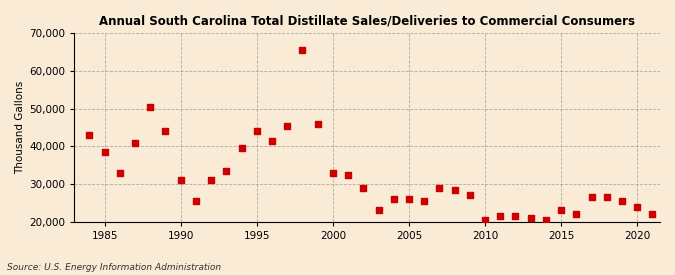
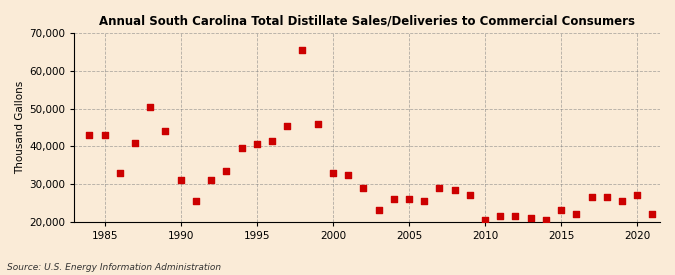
1985: 38,500 -> 43,000
1995: 44,000 -> 40,500
2020: 24,000 -> 27,000
